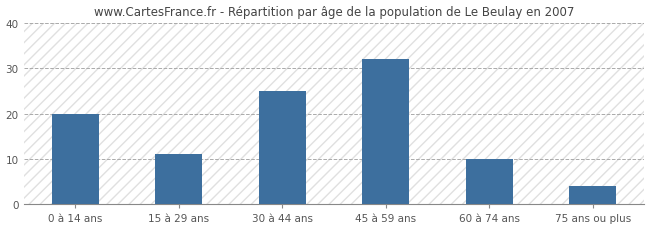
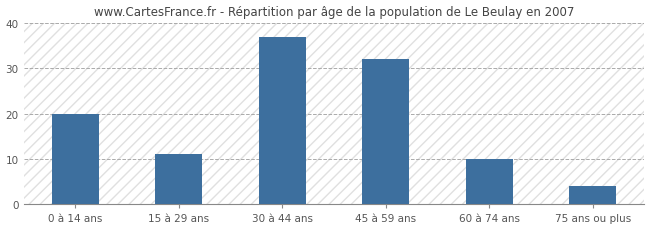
30 à 44 ans: 25 -> 37
